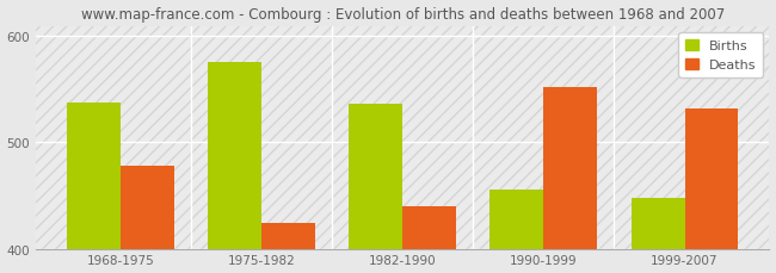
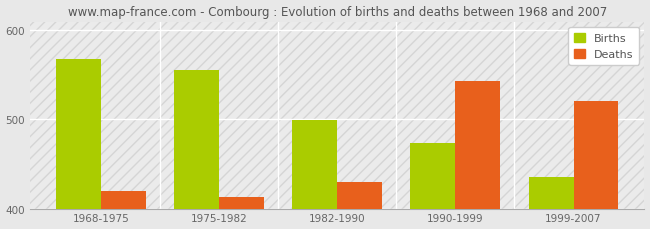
Births/1968-1975: 538 -> 568
Deaths/1968-1975: 478 -> 420
Births/1975-1982: 576 -> 555
Deaths/1975-1982: 424 -> 413
Births/1982-1990: 536 -> 499
Deaths/1982-1990: 440 -> 430
Births/1990-1999: 456 -> 474
Deaths/1990-1999: 552 -> 543
Births/1999-2007: 448 -> 436
Deaths/1999-2007: 532 -> 521
